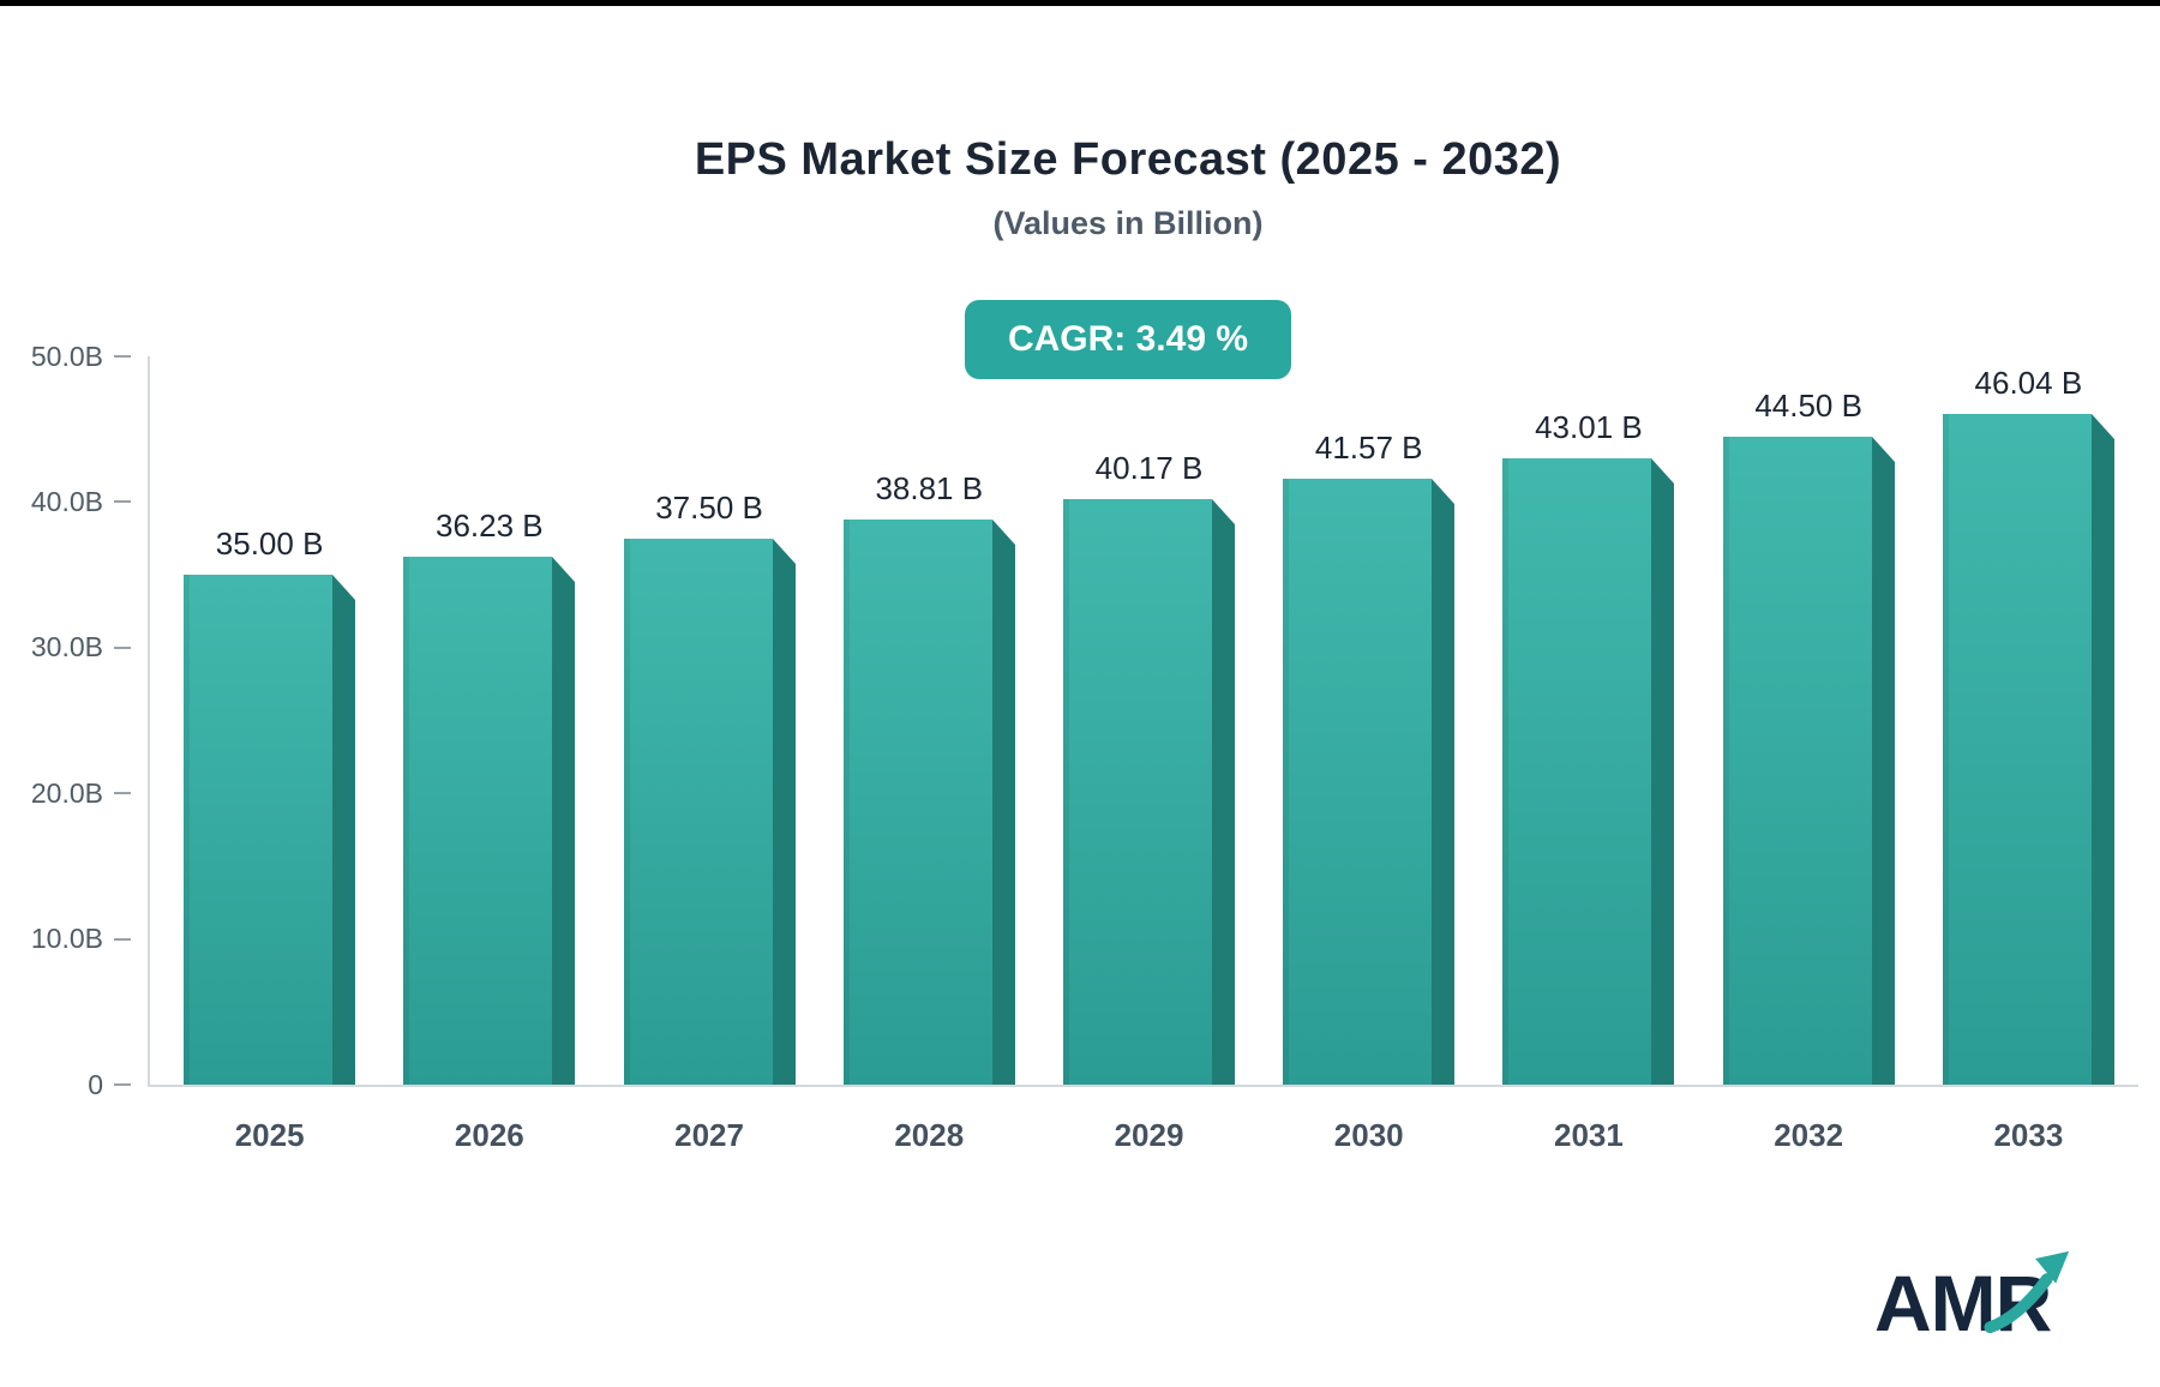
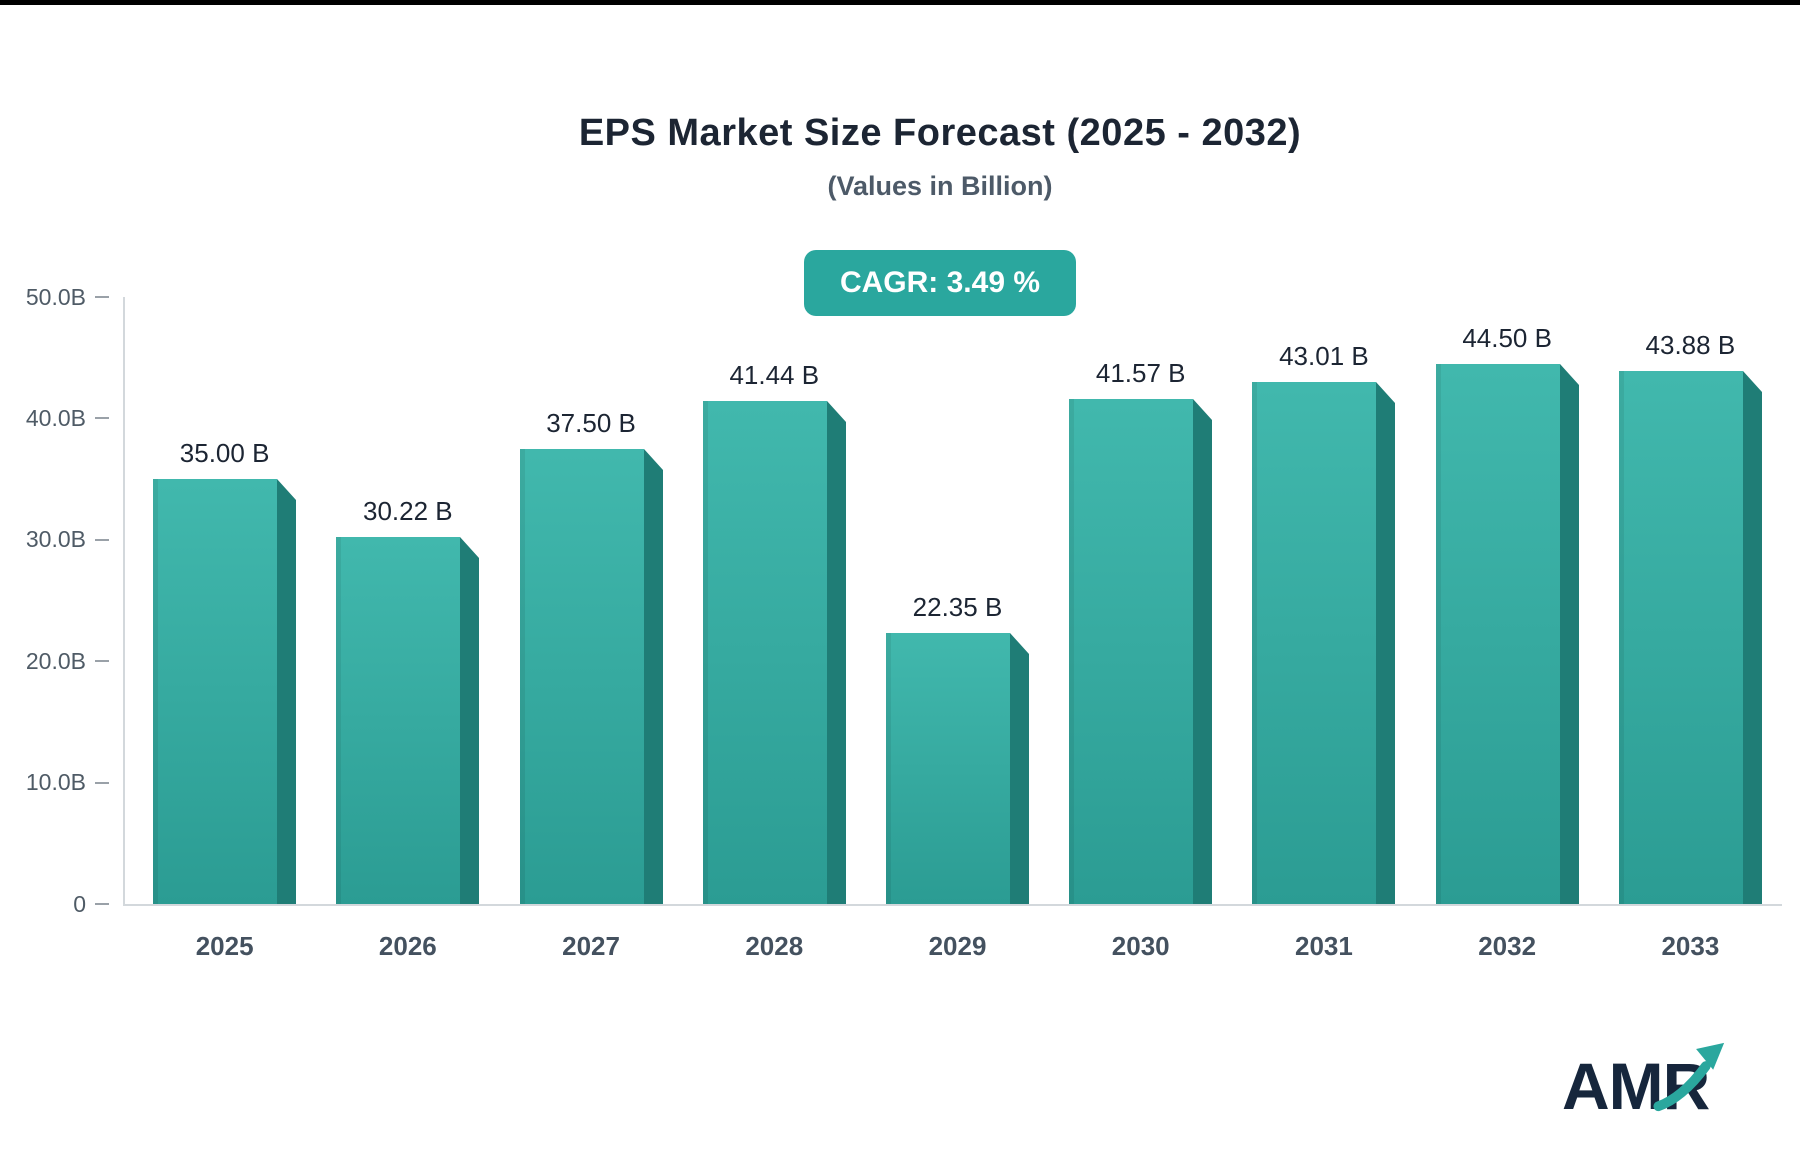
2026: 36.23 -> 30.22
2028: 38.81 -> 41.44
2029: 40.17 -> 22.35
2033: 46.04 -> 43.88
